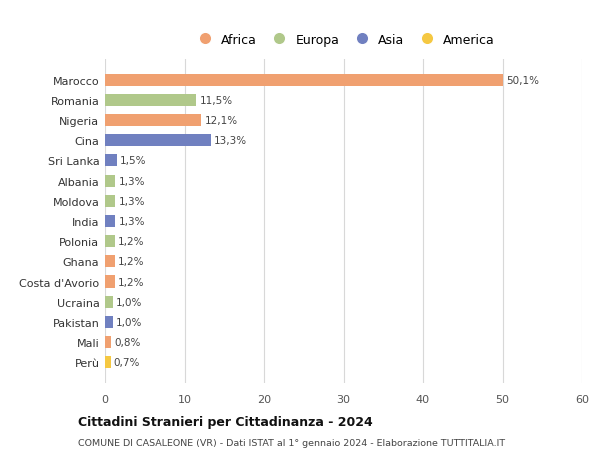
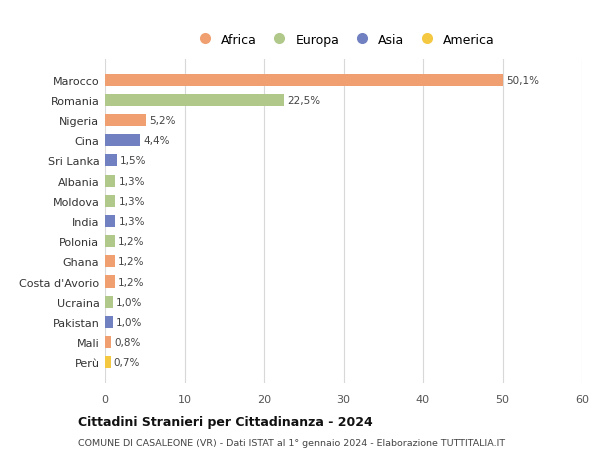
Romania: 11,5% -> 22,5%
Nigeria: 12,1% -> 5,2%
Cina: 13,3% -> 4,4%
